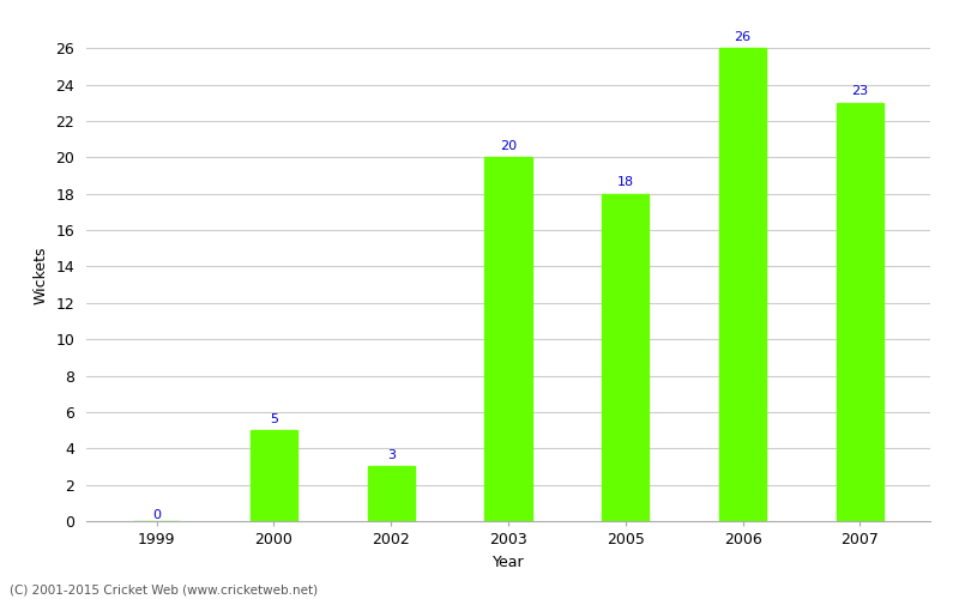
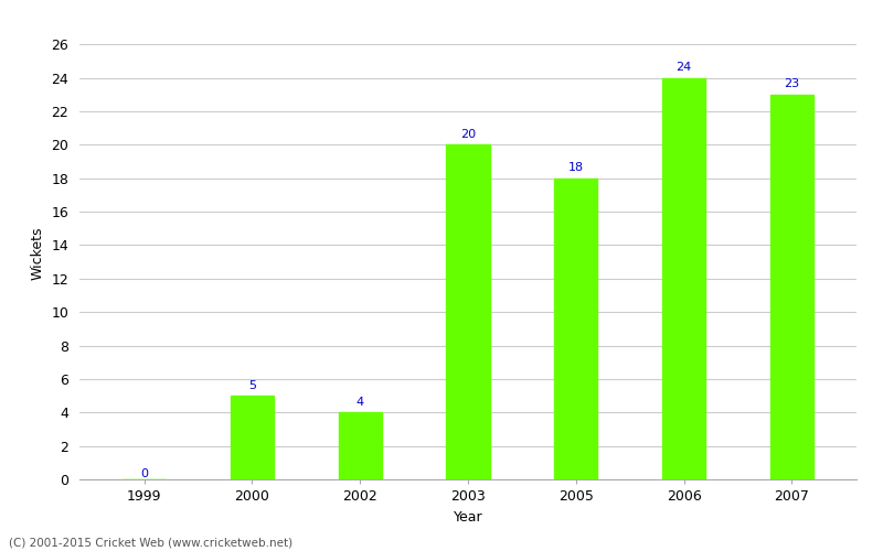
2002: 3 -> 4
2006: 26 -> 24
